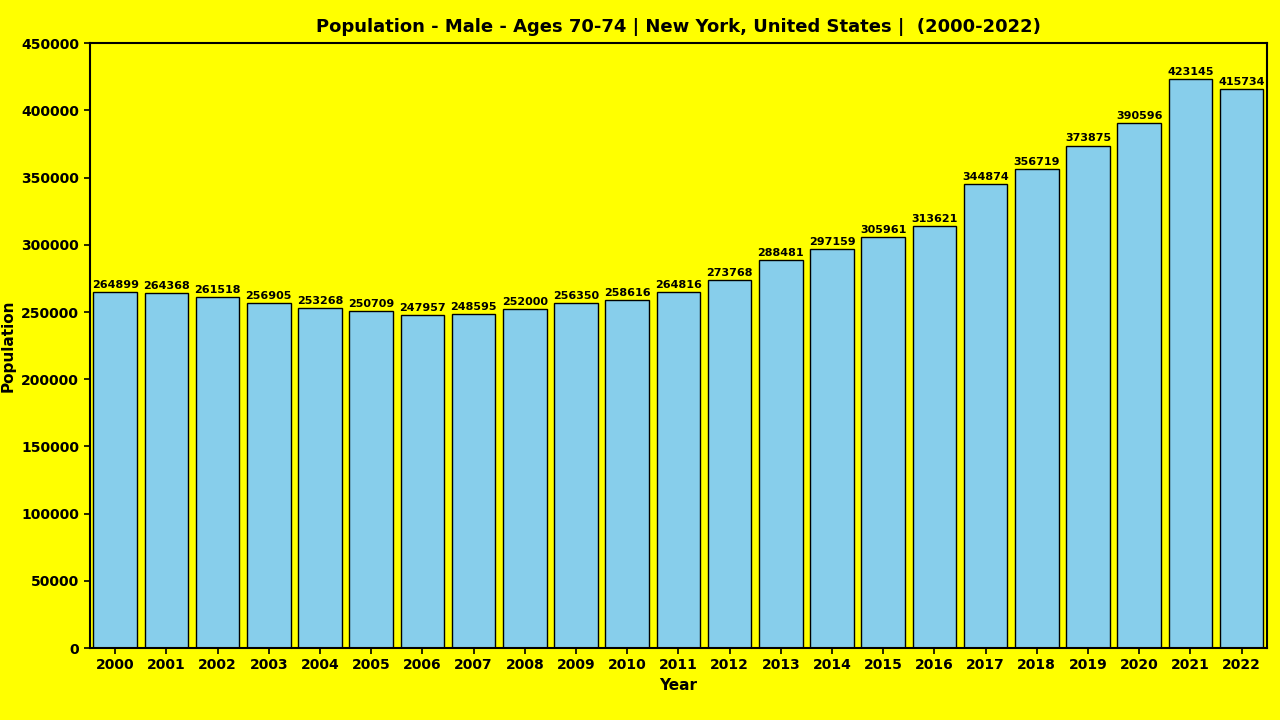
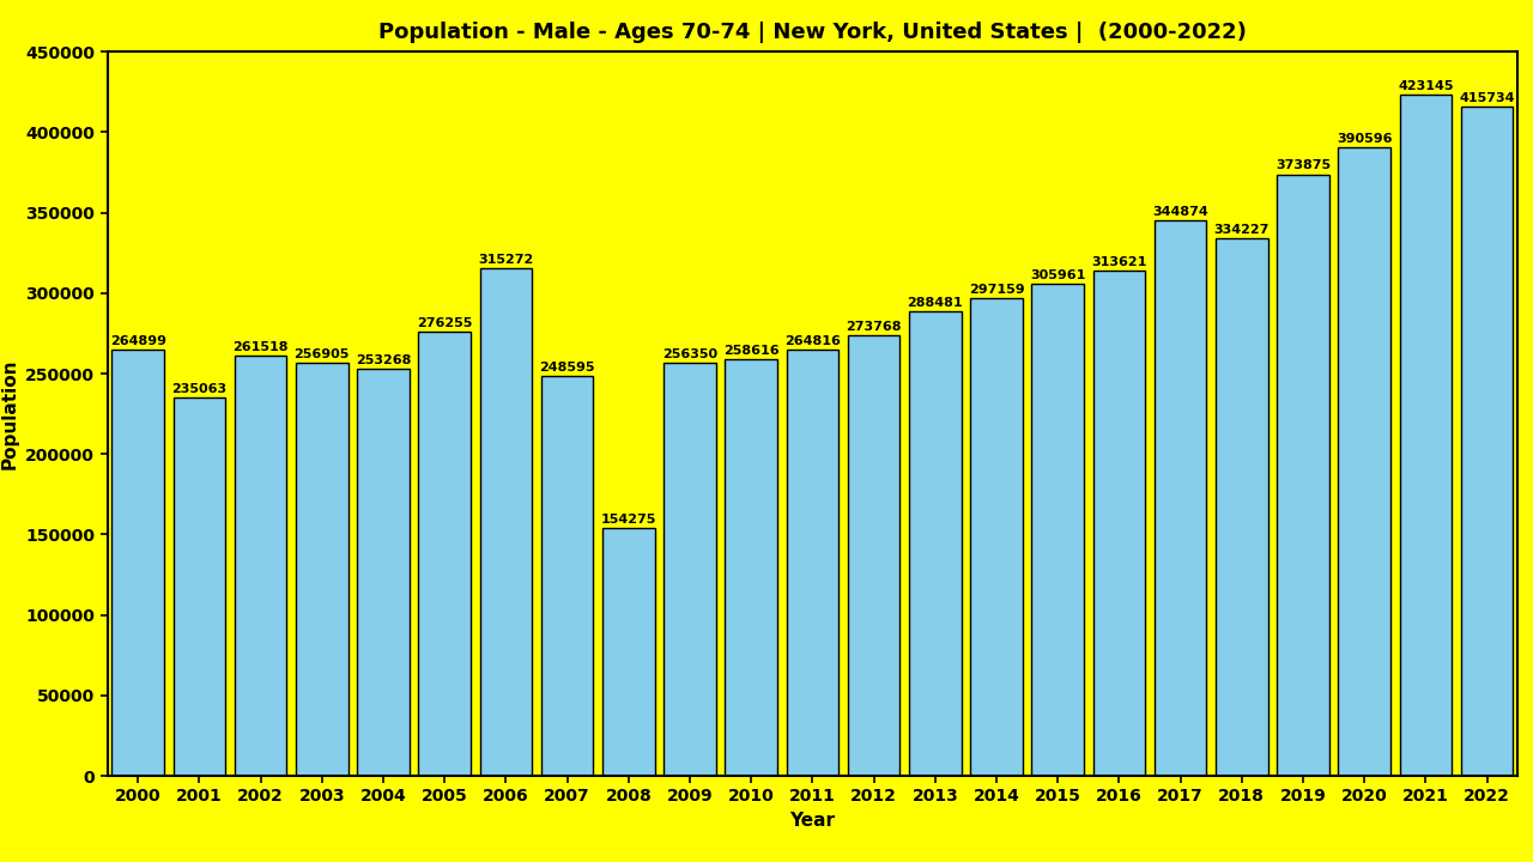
2001: 264368 -> 235063
2005: 250709 -> 276255
2006: 247957 -> 315272
2008: 252000 -> 154275
2018: 356719 -> 334227
